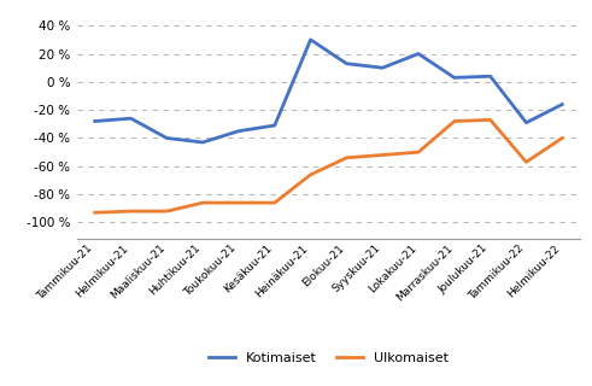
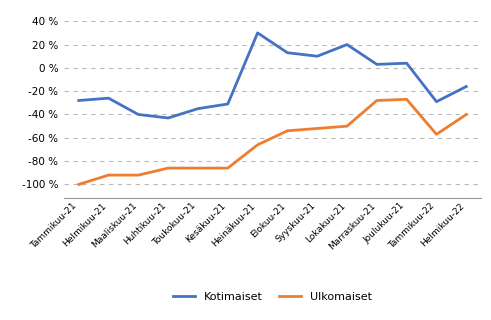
Ulkomaiset/Tammikuu-21: -93 % -> -100 %
